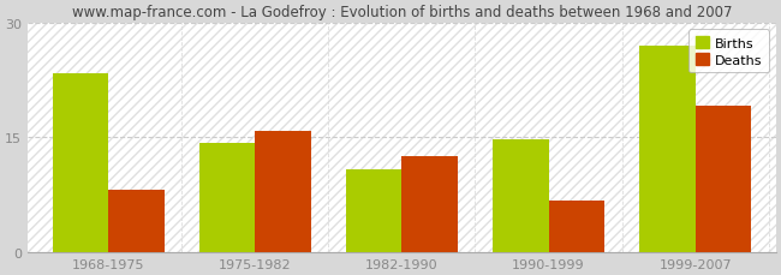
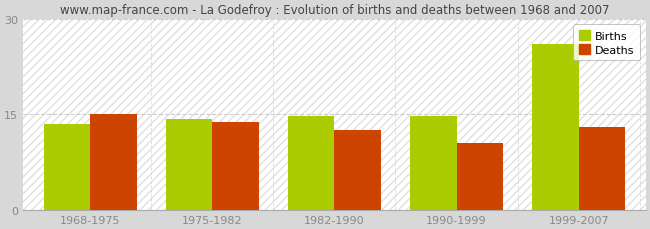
Births/1968-1975: 23.4 -> 13.5
Deaths/1968-1975: 8.2 -> 15.0
Deaths/1975-1982: 15.8 -> 13.8
Births/1982-1990: 10.8 -> 14.7
Deaths/1990-1999: 6.8 -> 10.5
Births/1999-2007: 27.0 -> 26.0
Deaths/1999-2007: 19.2 -> 13.0
